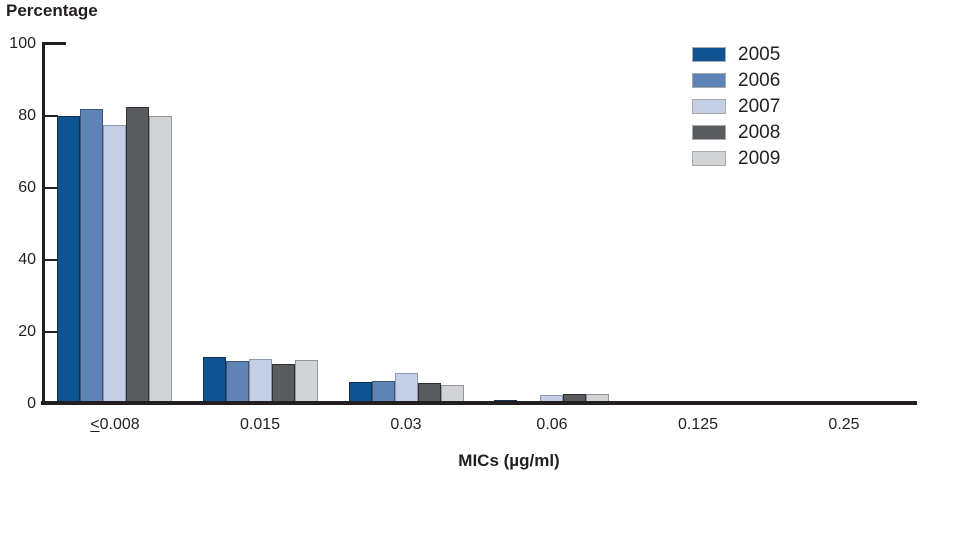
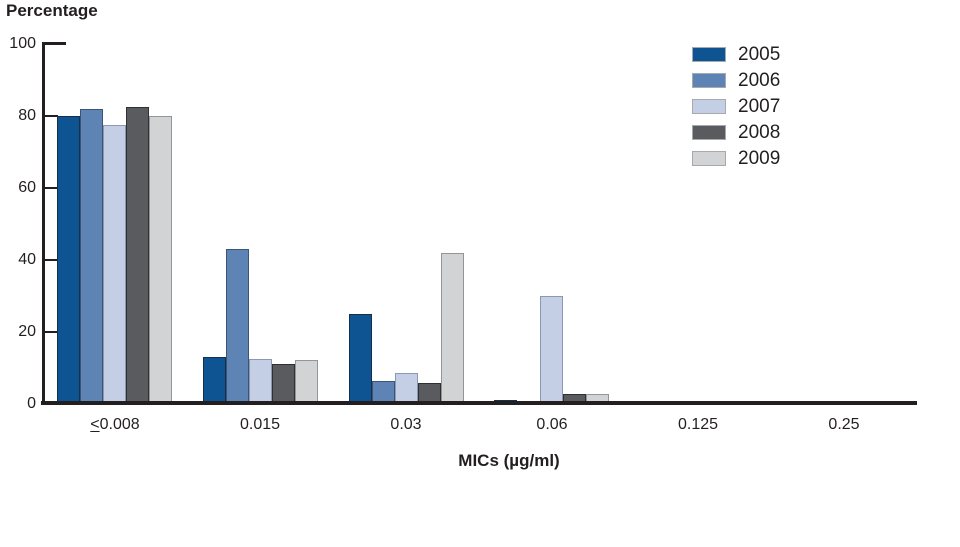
2006/0.015: 12 -> 43
2005/0.03: 6 -> 25
2009/0.03: 5 -> 42
2007/0.06: 2 -> 30
